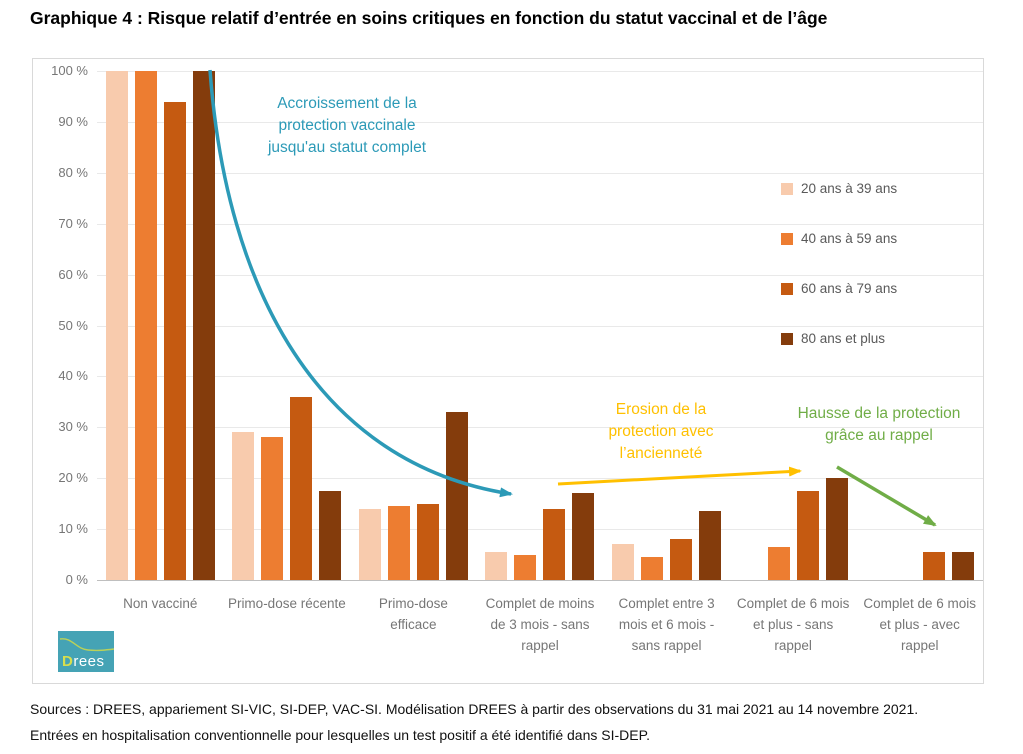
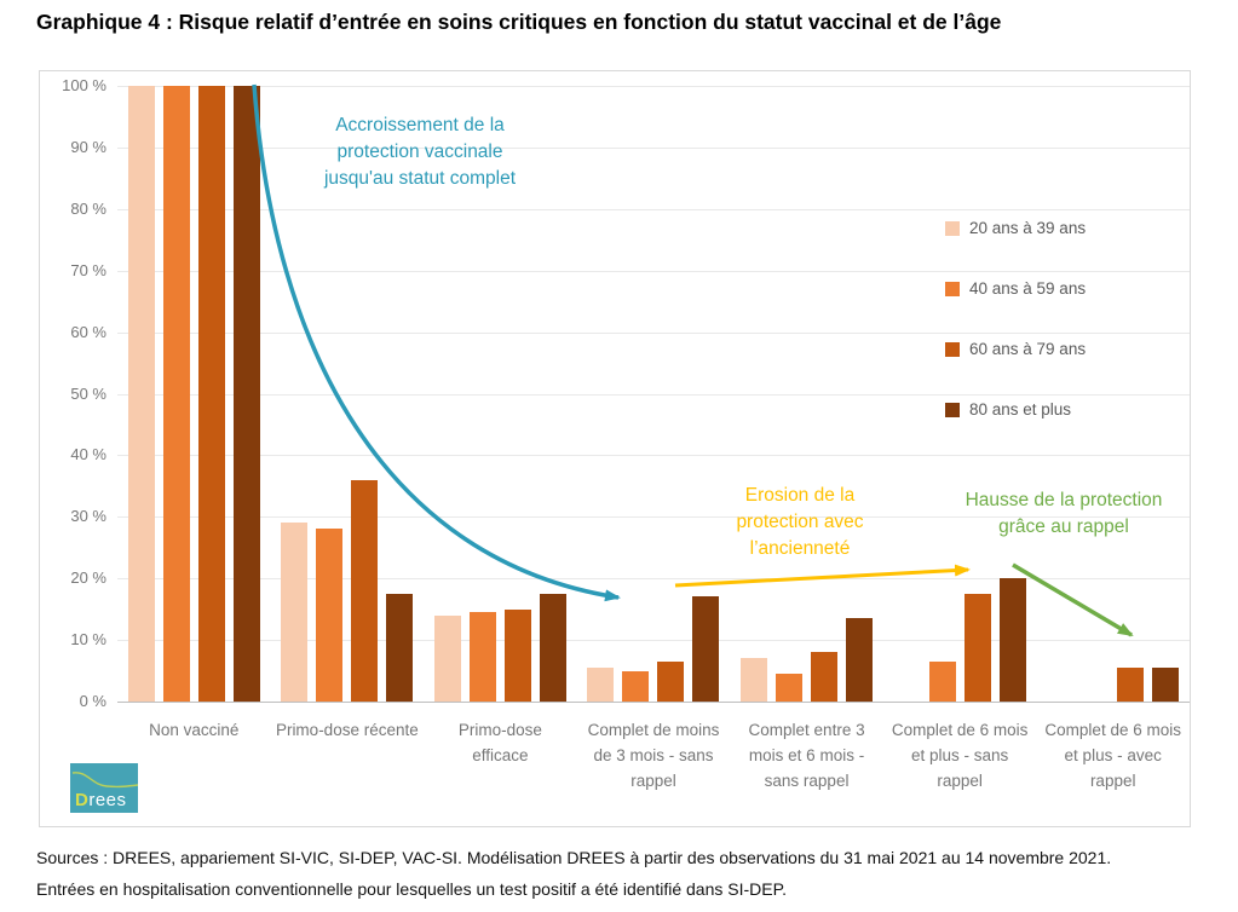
60 ans à 79 ans/Non vacciné: 94% -> 100%
80 ans et plus/Primo-dose efficace: 33% -> 18%
60 ans à 79 ans/Complet de moins de 3 mois - sans rappel: 14% -> 6%
